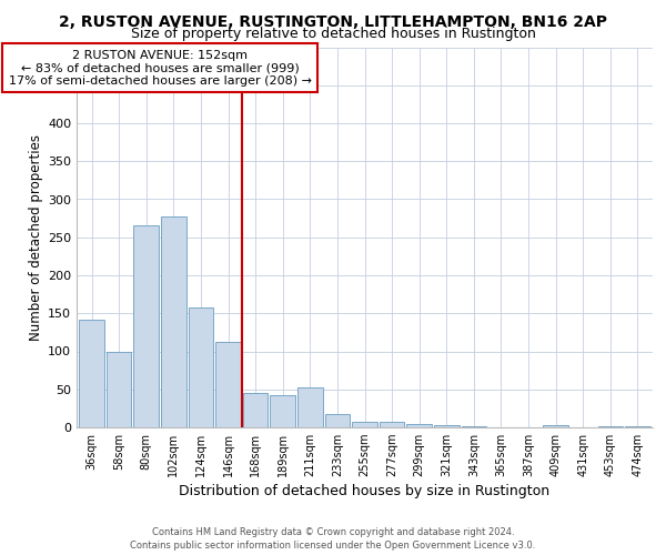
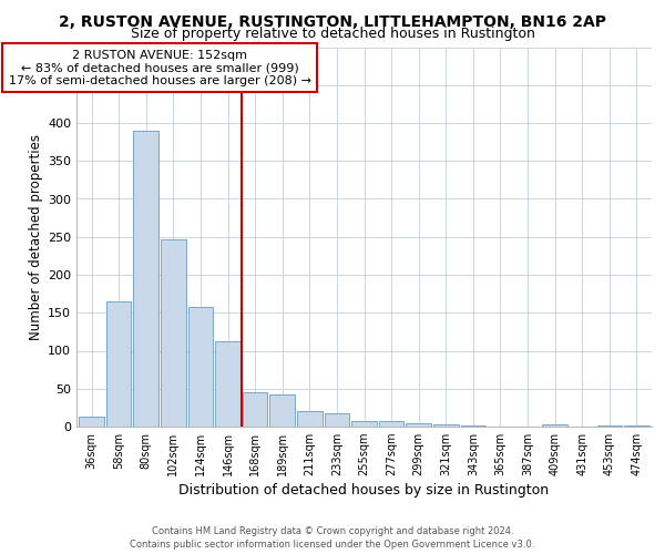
36sqm: 142 -> 13
58sqm: 100 -> 165
80sqm: 266 -> 390
102sqm: 278 -> 247
211sqm: 52 -> 20
